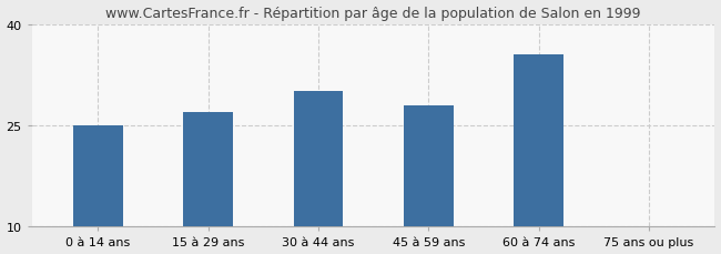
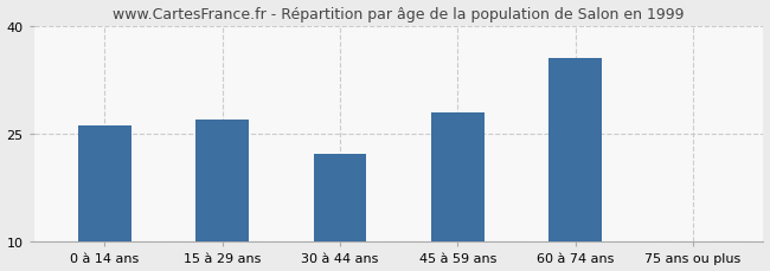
0 à 14 ans: 25.0 -> 26.2
30 à 44 ans: 30.0 -> 22.2
